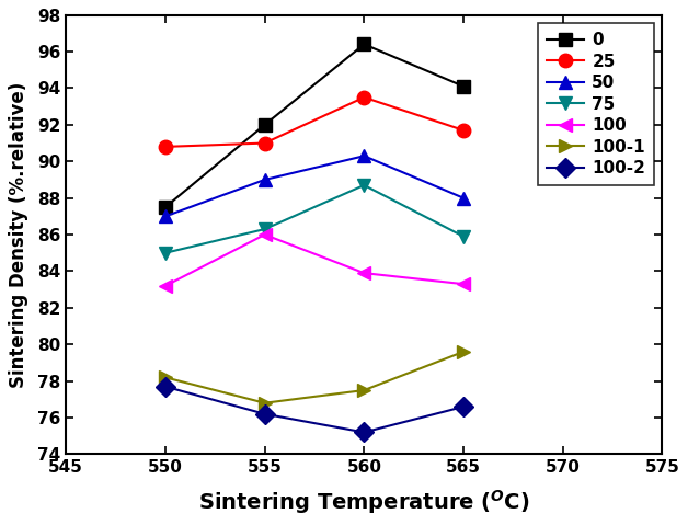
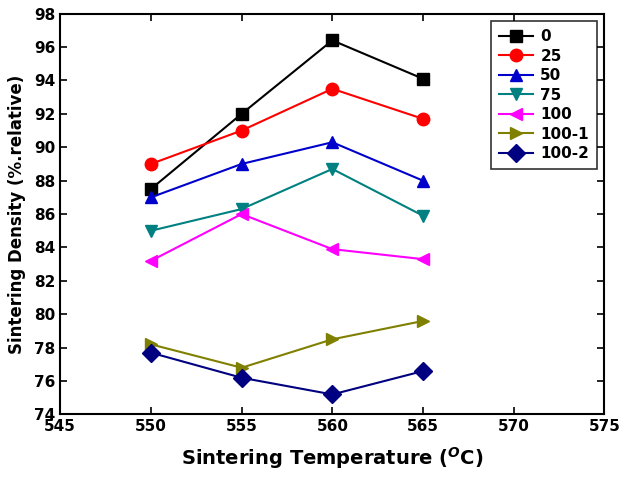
25/550: 90.8 -> 89.0
100-1/560: 77.5 -> 78.5
